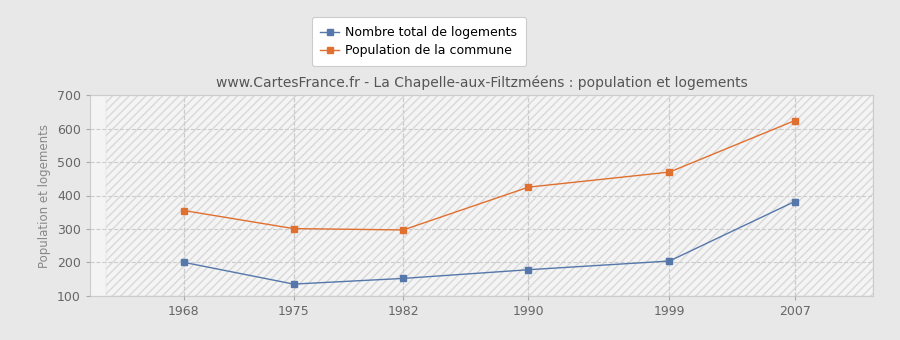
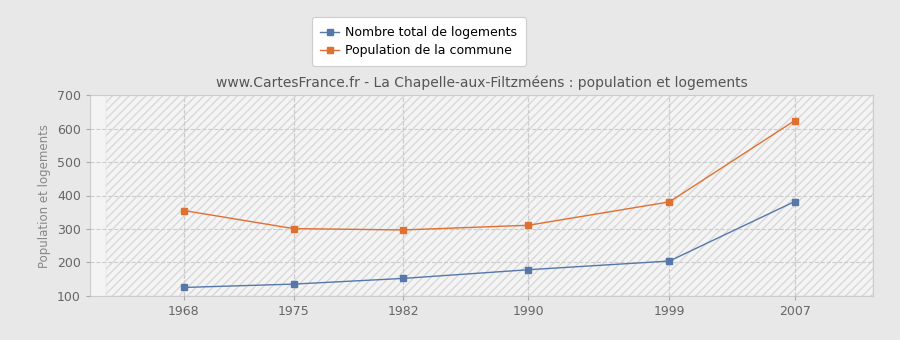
Nombre total de logements/1968: 200 -> 125
Population de la commune/1990: 425 -> 311
Population de la commune/1999: 470 -> 381
